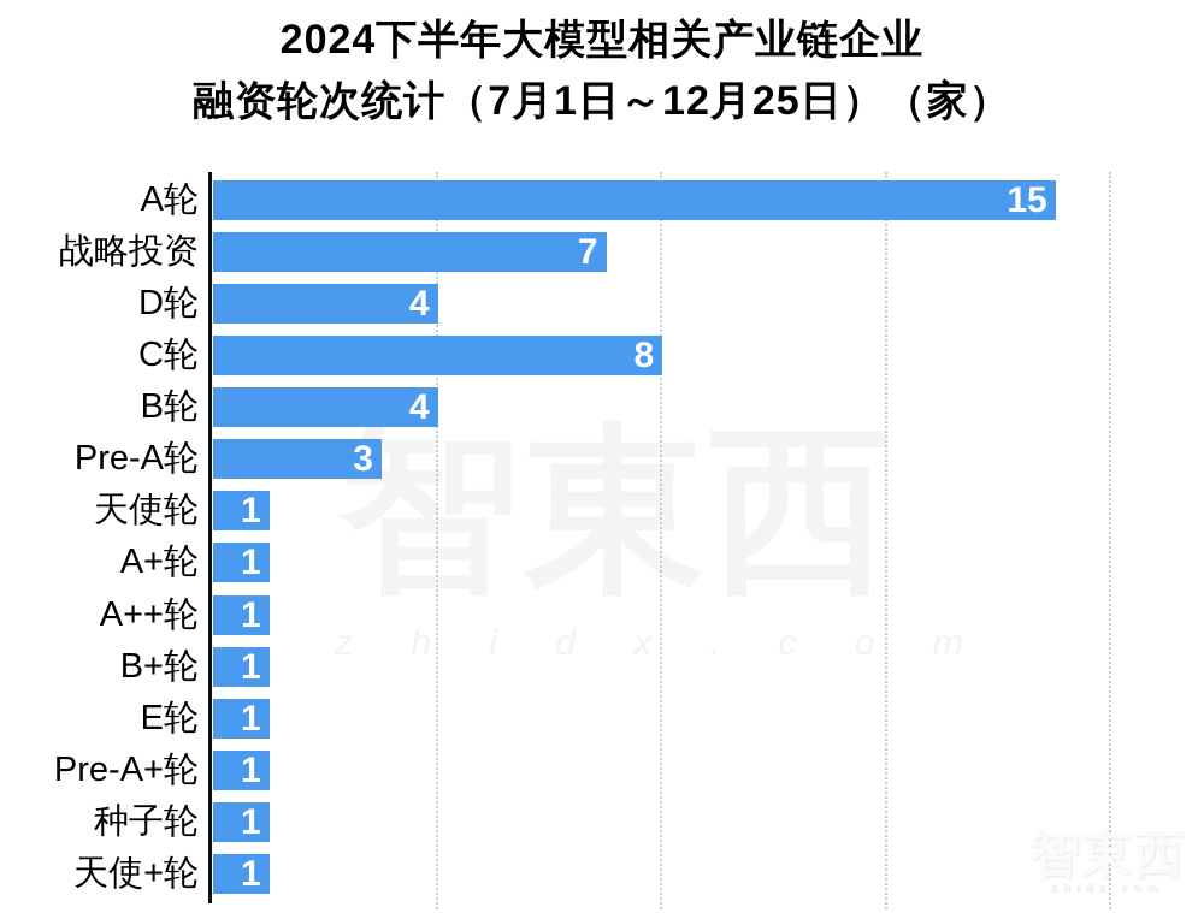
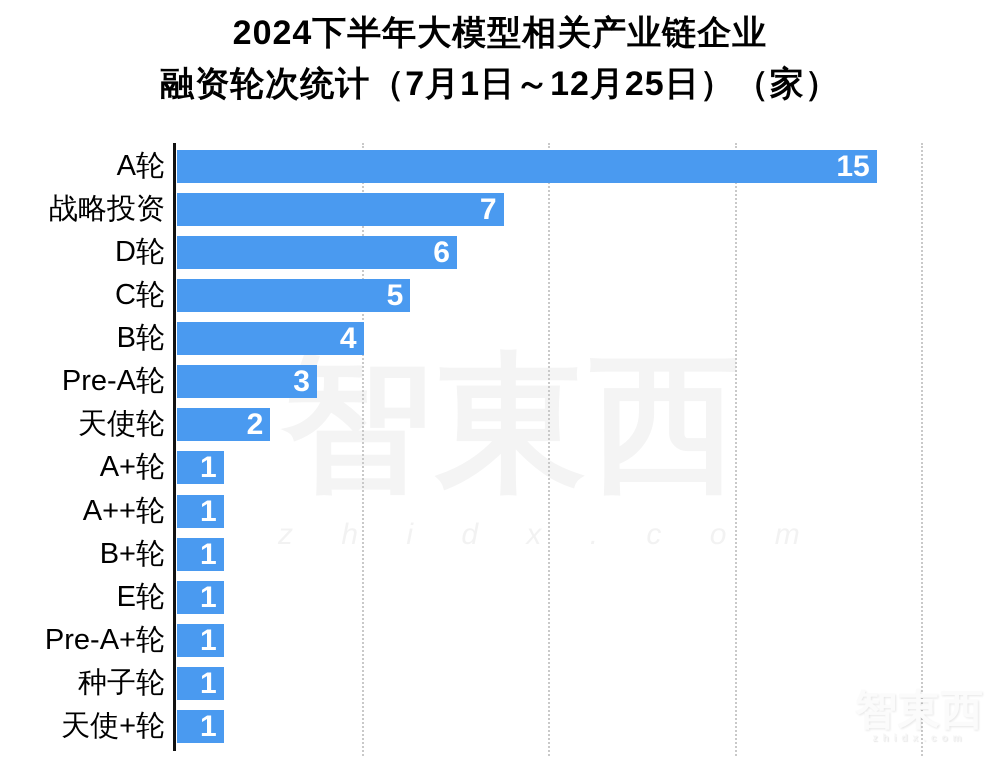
D轮: 4 -> 6
C轮: 8 -> 5
天使轮: 1 -> 2
